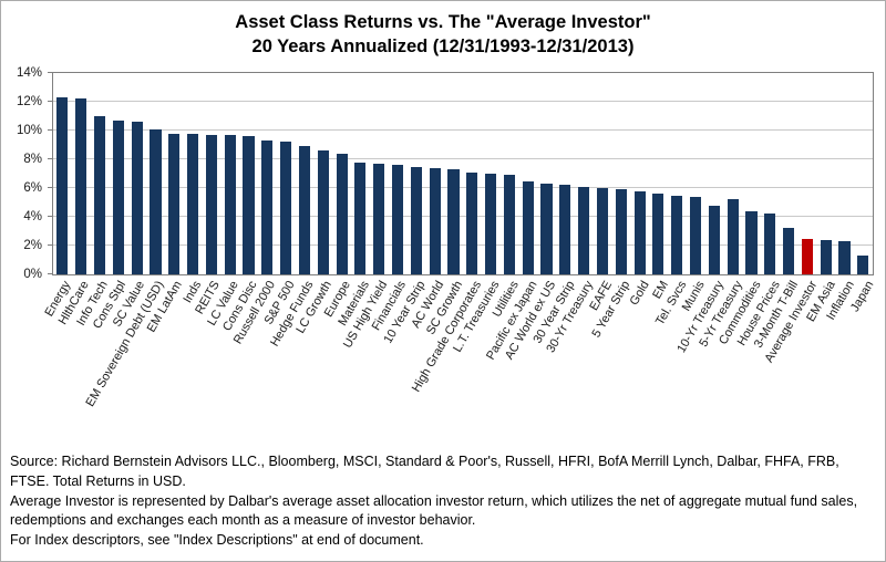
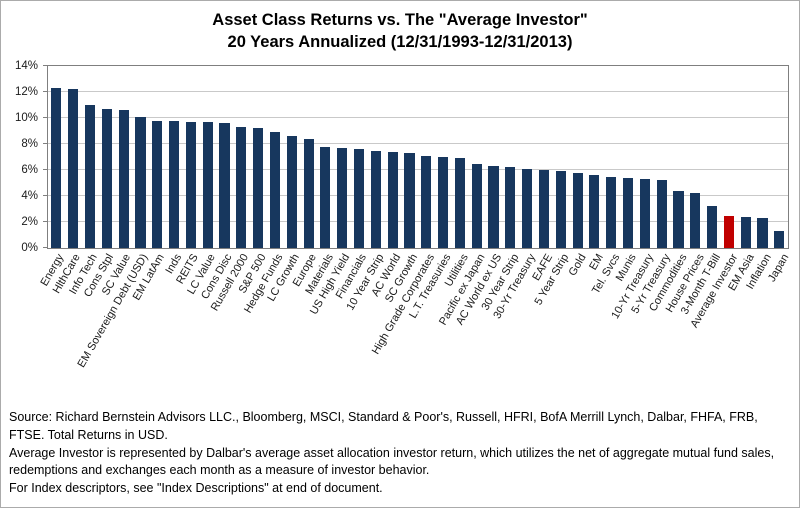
10-Yr Treasury: 4.8% -> 5.3%
